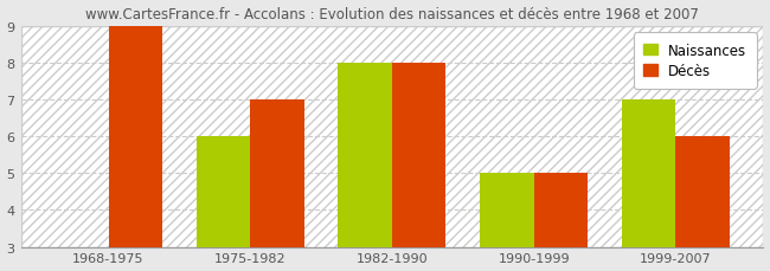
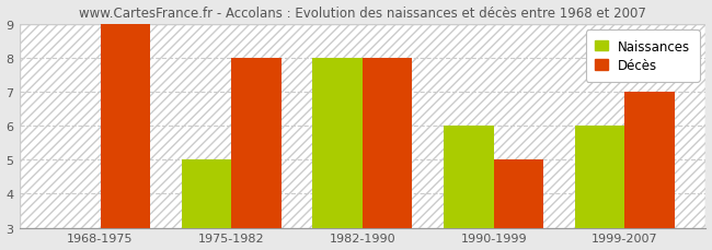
Naissances/1975-1982: 6 -> 5
Décès/1975-1982: 7 -> 8
Naissances/1990-1999: 5 -> 6
Naissances/1999-2007: 7 -> 6
Décès/1999-2007: 6 -> 7
